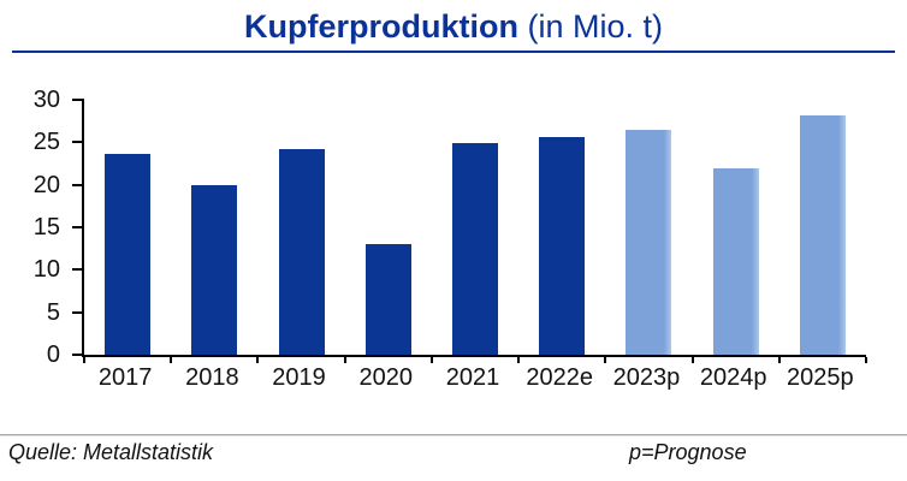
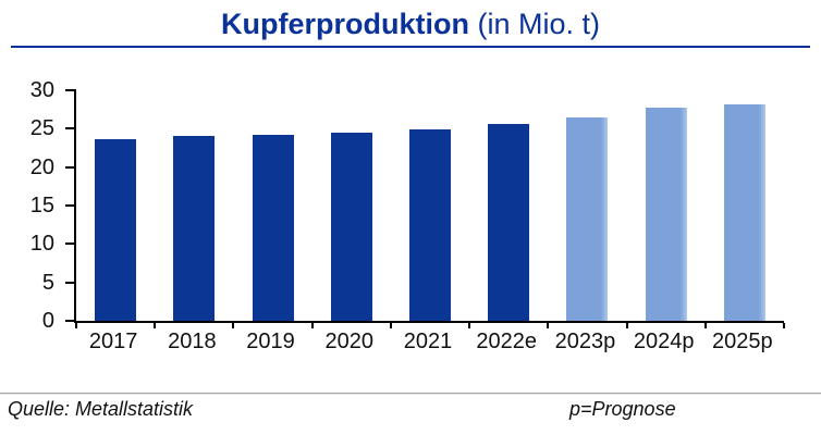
2018: 20 -> 24
2020: 13 -> 24
2024p: 22 -> 28
